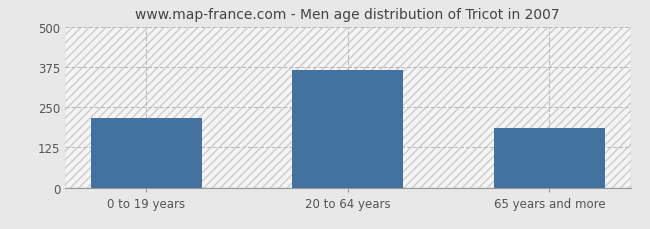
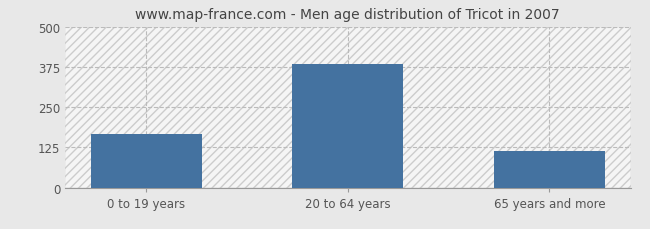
0 to 19 years: 215 -> 168
20 to 64 years: 365 -> 385
65 years and more: 185 -> 113
